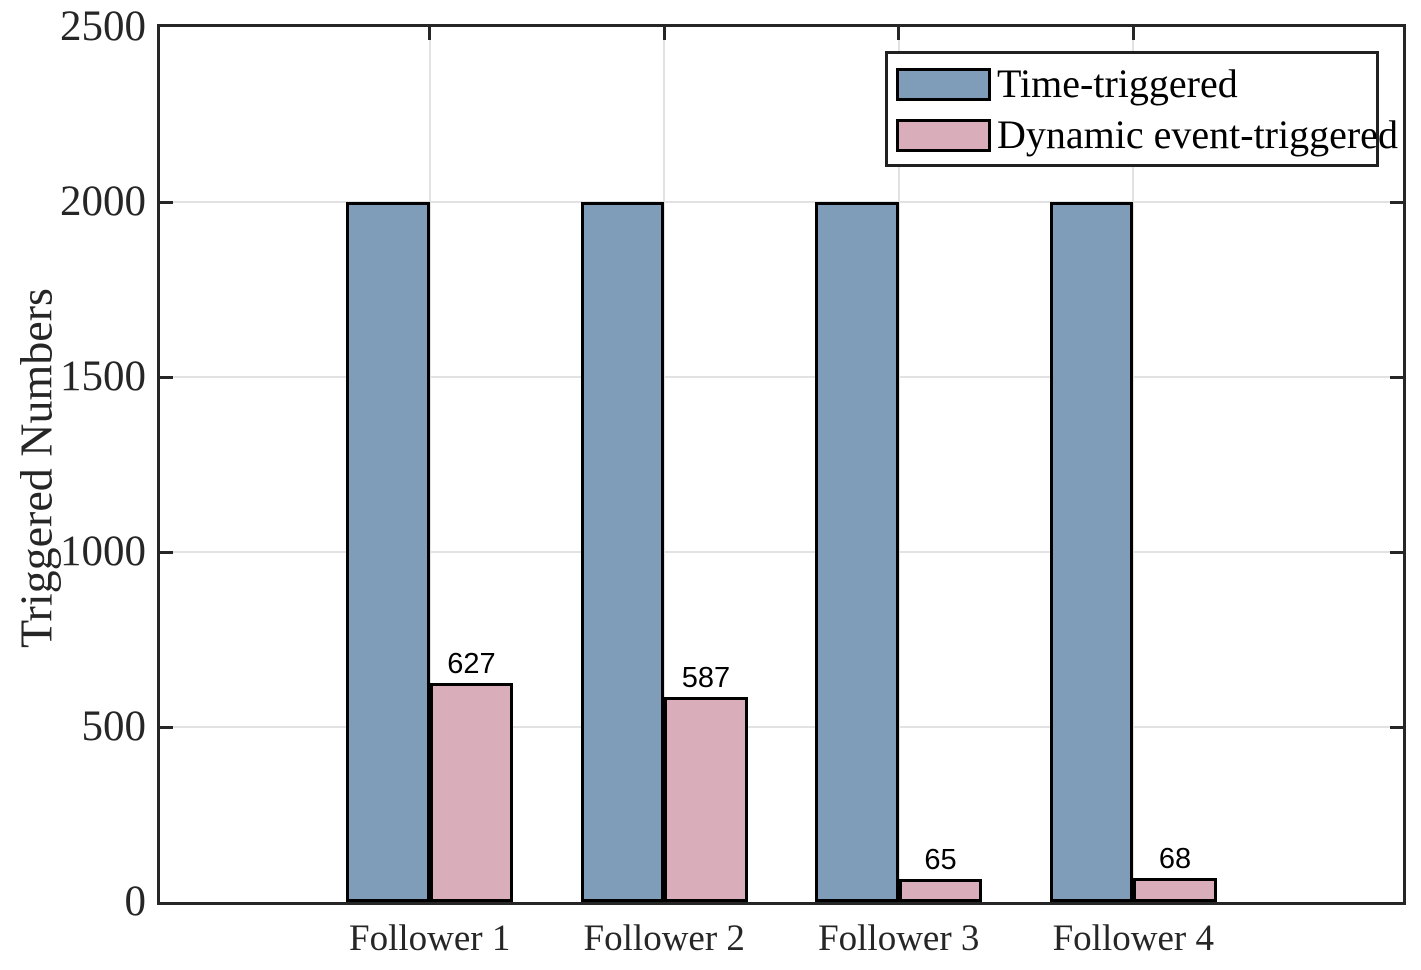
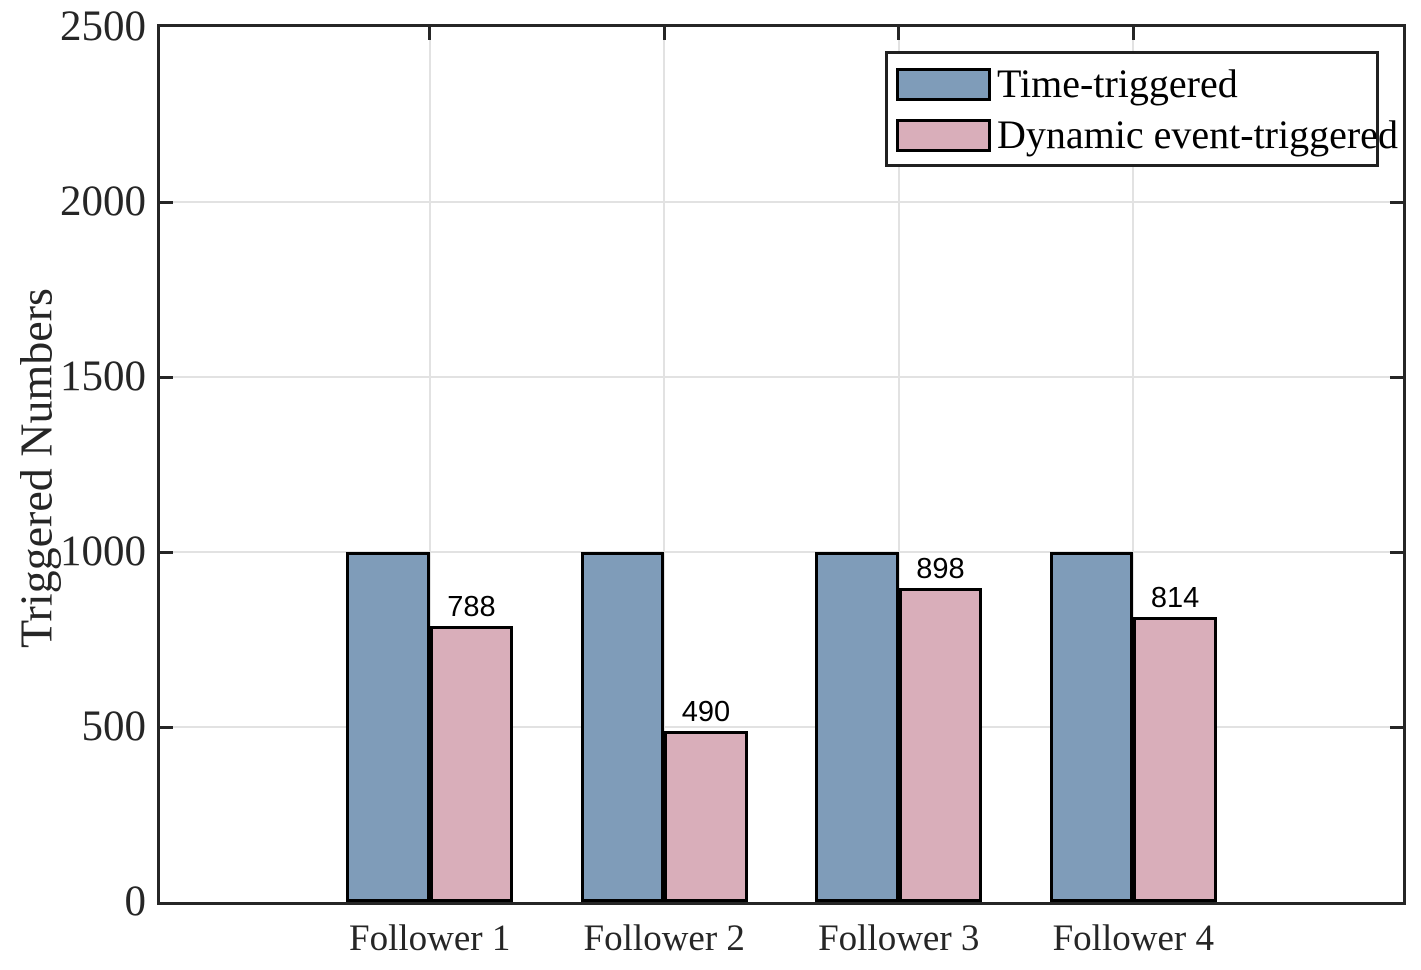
Time-triggered/Follower 1: 2000 -> 1000
Dynamic event-triggered/Follower 1: 627 -> 788
Time-triggered/Follower 2: 2000 -> 1000
Dynamic event-triggered/Follower 2: 587 -> 490
Time-triggered/Follower 3: 2000 -> 1000
Dynamic event-triggered/Follower 3: 65 -> 898
Time-triggered/Follower 4: 2000 -> 1000
Dynamic event-triggered/Follower 4: 68 -> 814
